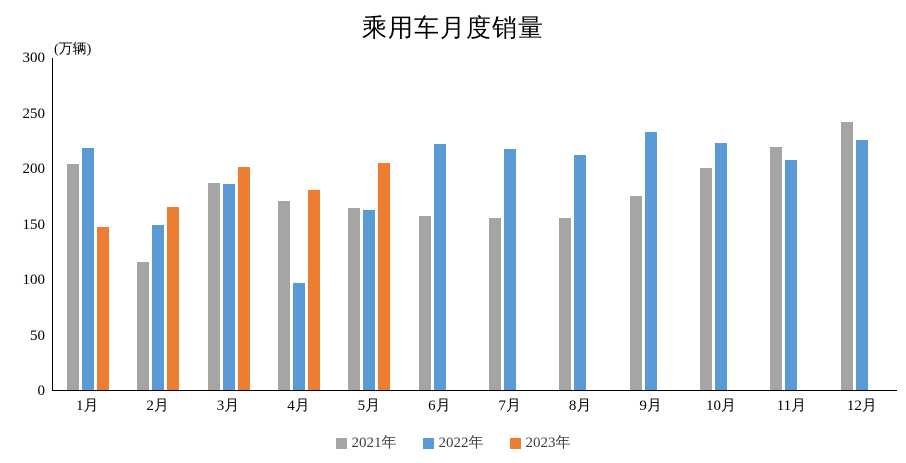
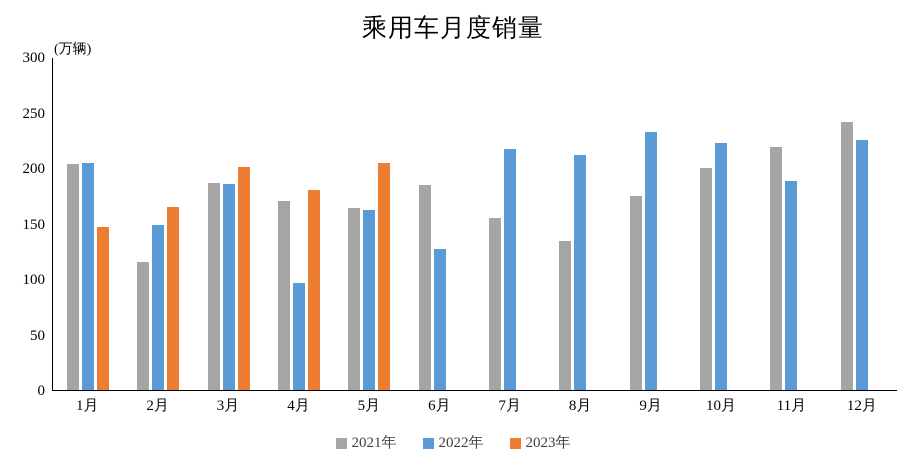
2022年/1月: 219 -> 205
2021年/6月: 157 -> 185
2022年/6月: 222 -> 127
2021年/8月: 155 -> 135
2022年/11月: 208 -> 189
